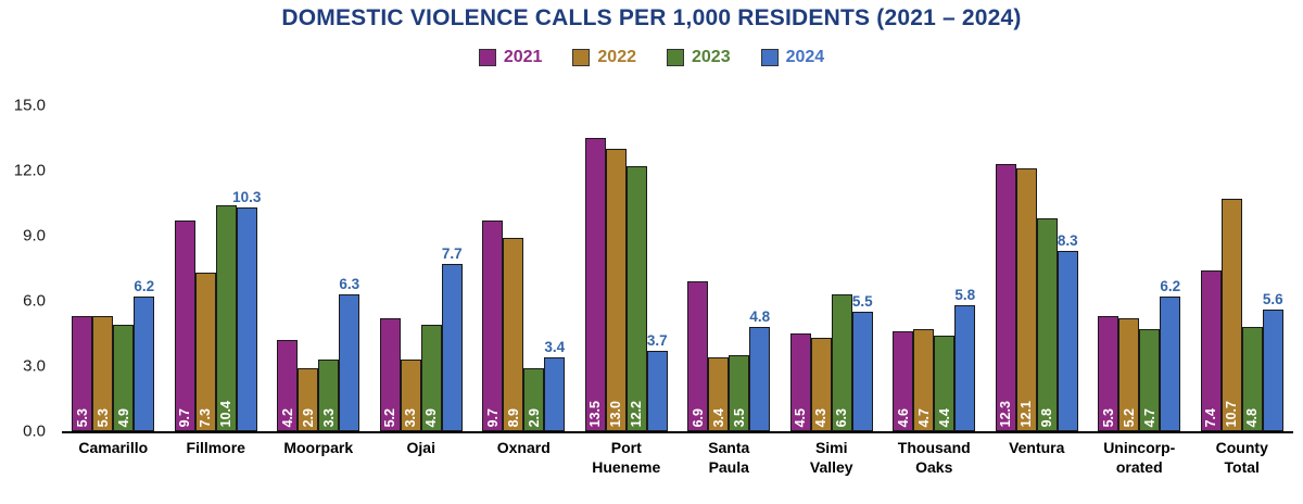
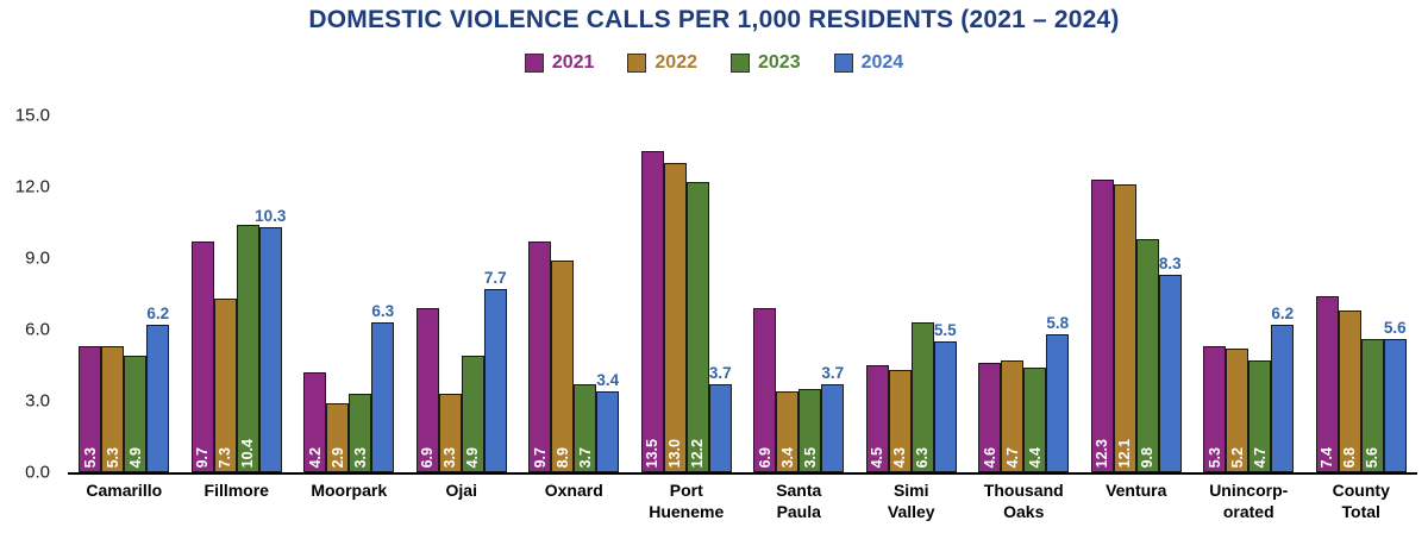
2021/Ojai: 5.2 -> 6.9
2023/Oxnard: 2.9 -> 3.7
2024/Santa Paula: 4.8 -> 3.7
2022/County Total: 10.7 -> 6.8
2023/County Total: 4.8 -> 5.6
